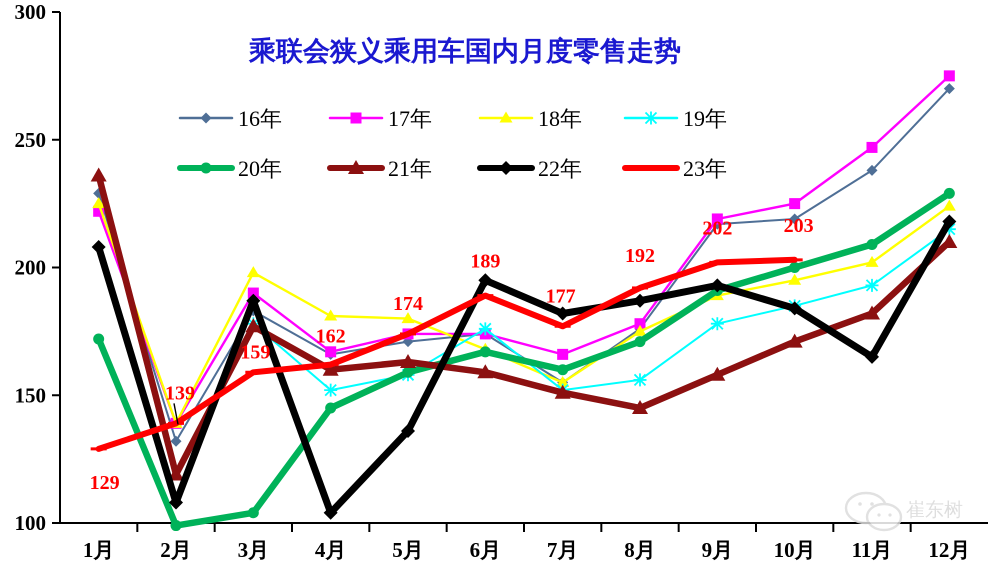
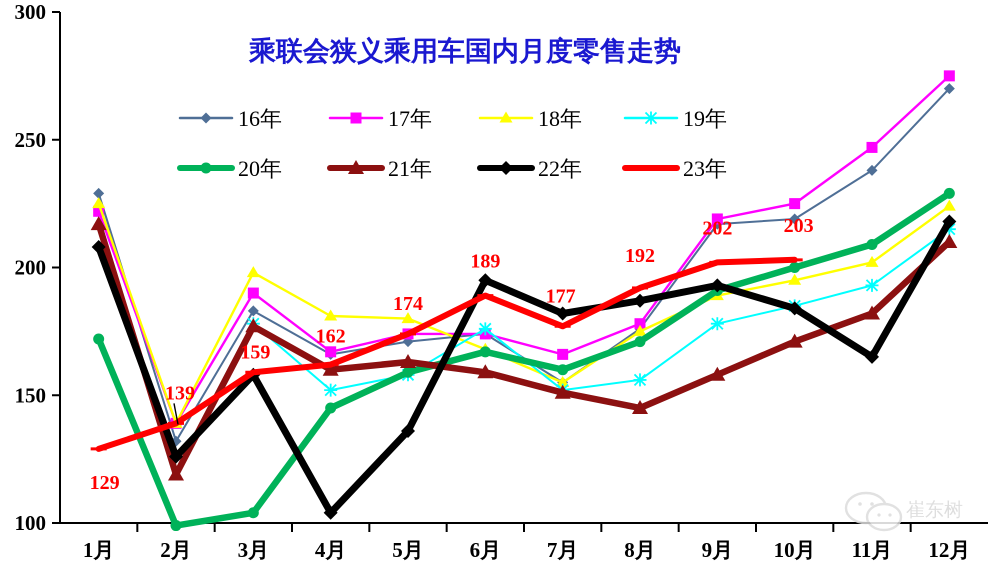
21年/1月: 236 -> 217
22年/2月: 108 -> 126
22年/3月: 187 -> 158
